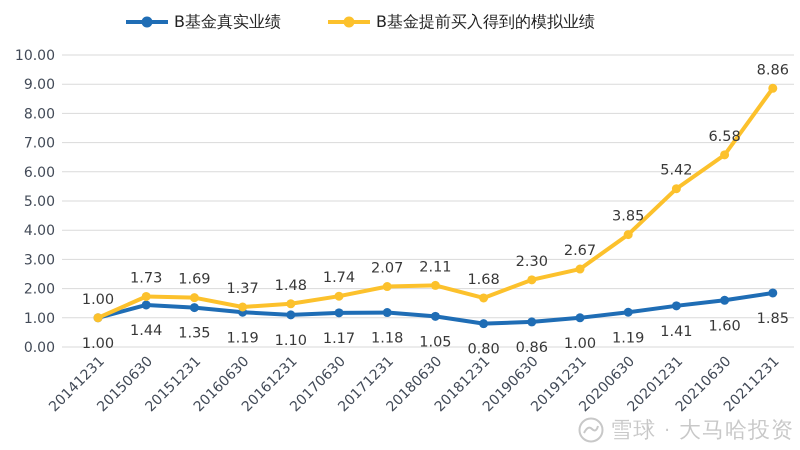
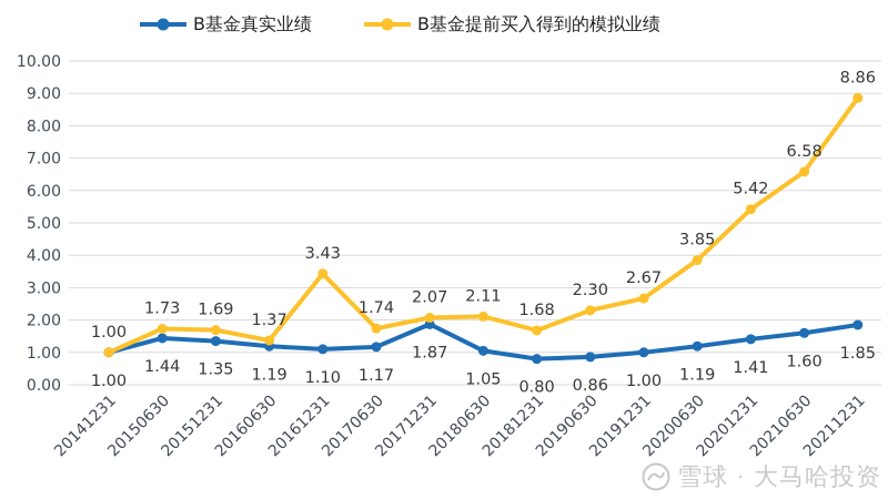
B基金提前买入得到的模拟业绩/20161231: 1.48 -> 3.43
B基金真实业绩/20171231: 1.18 -> 1.87
